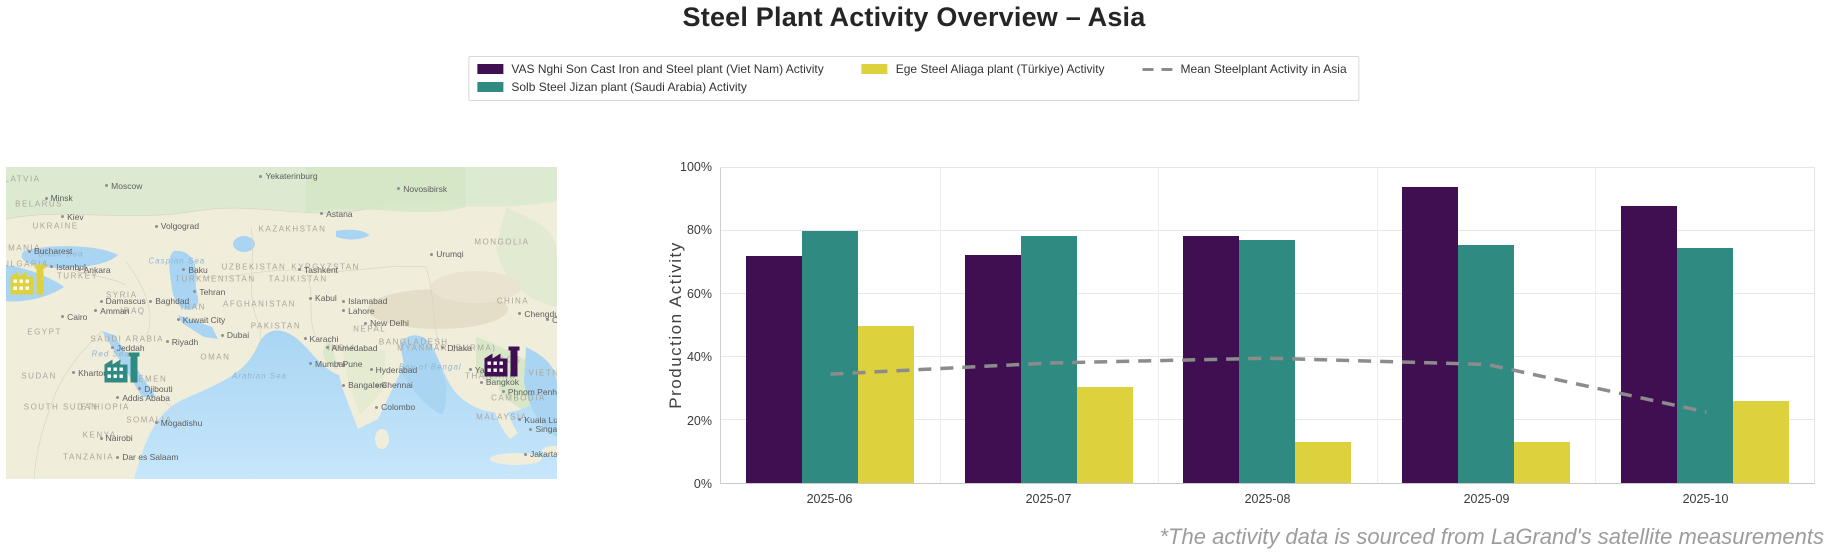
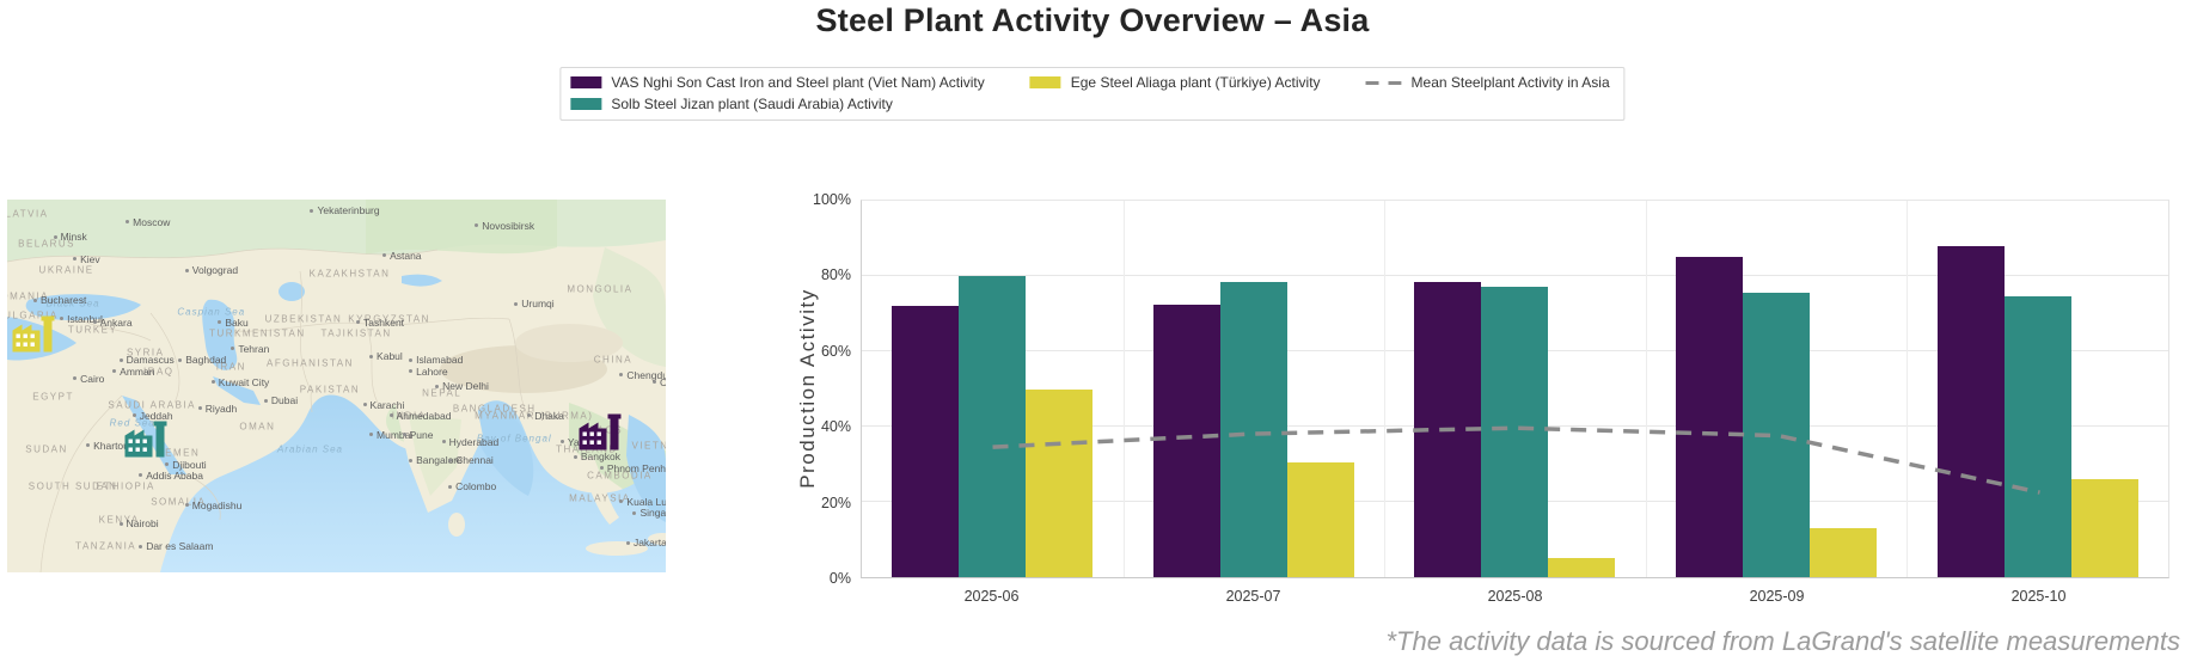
Ege Steel Aliaga plant (Türkiye) Activity/2025-08: 13% -> 5%
VAS Nghi Son Cast Iron and Steel plant (Viet Nam) Activity/2025-09: 94% -> 85%
